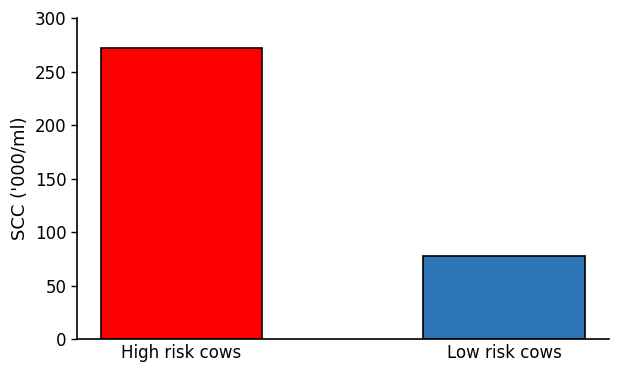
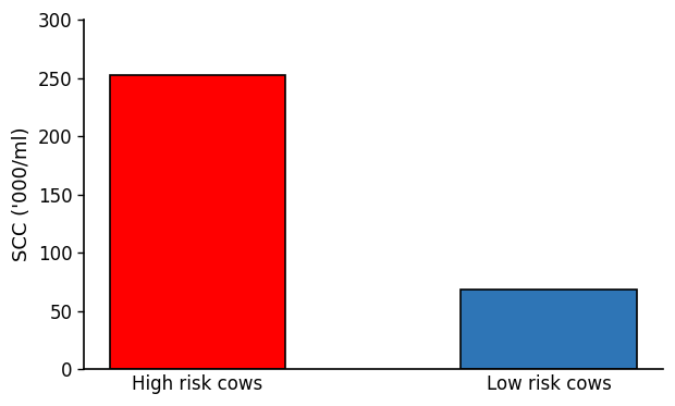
High risk cows: 272 -> 252
Low risk cows: 78 -> 68
